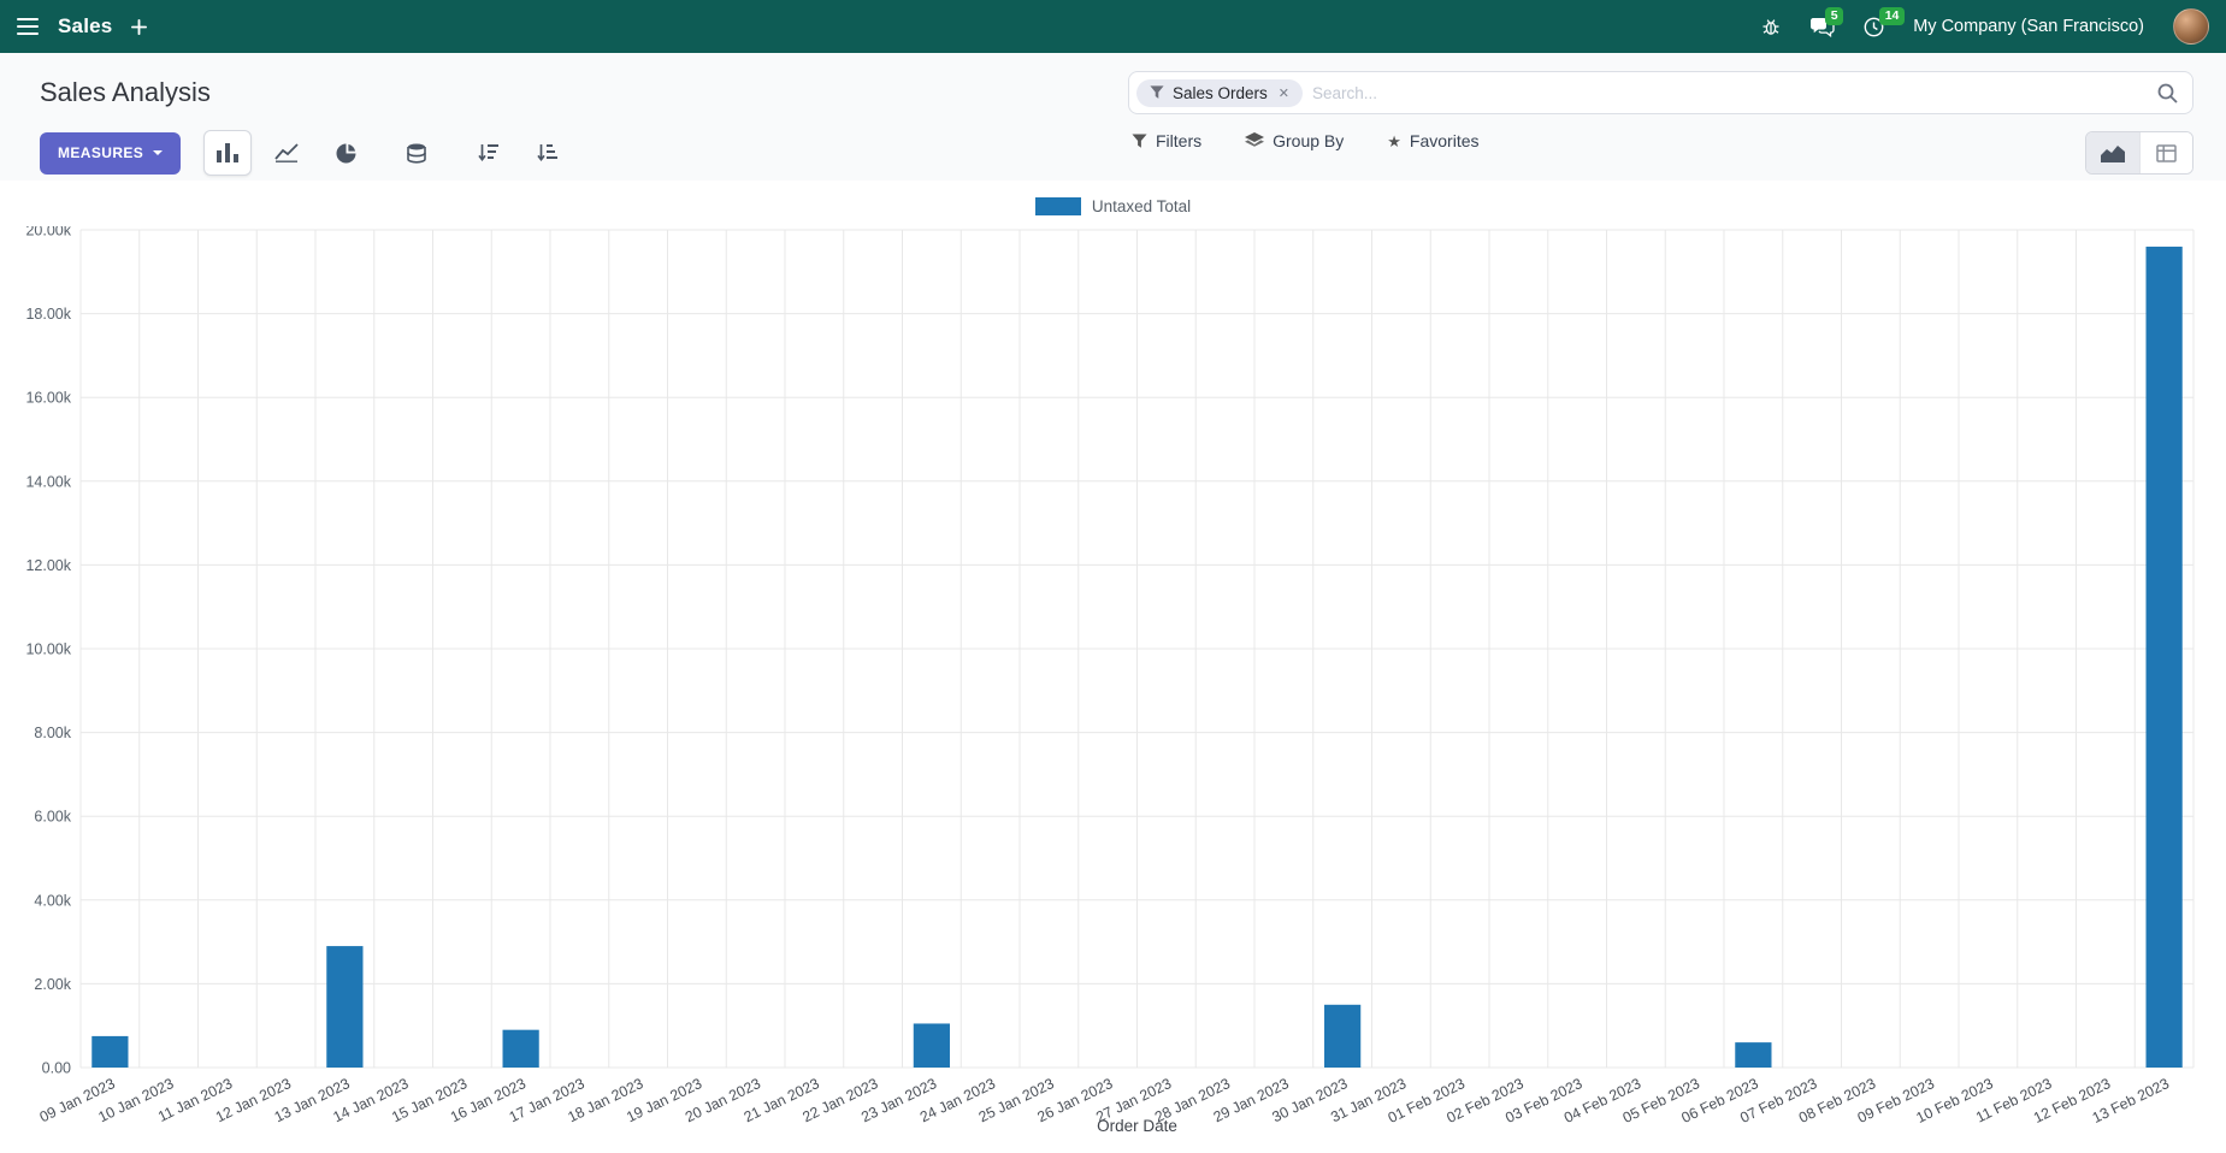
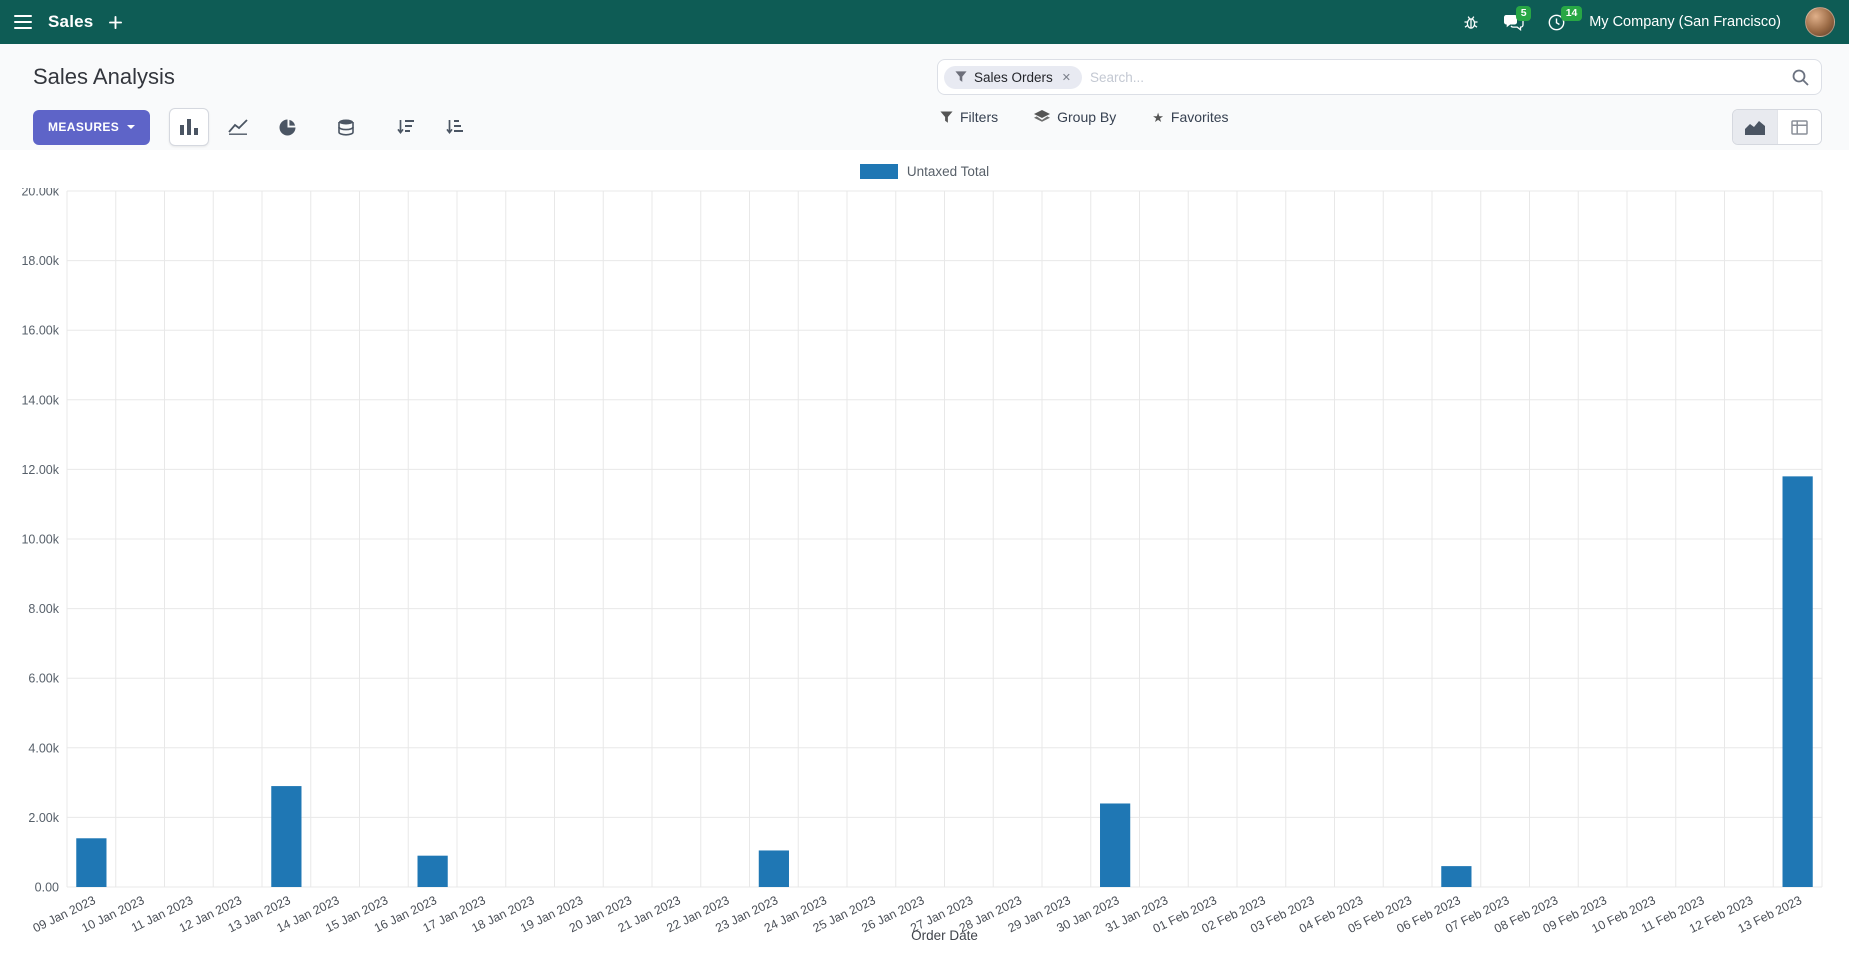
09 Jan 2023: 0.8k -> 1.4k
30 Jan 2023: 1.5k -> 2.4k
13 Feb 2023: 19.6k -> 11.8k
